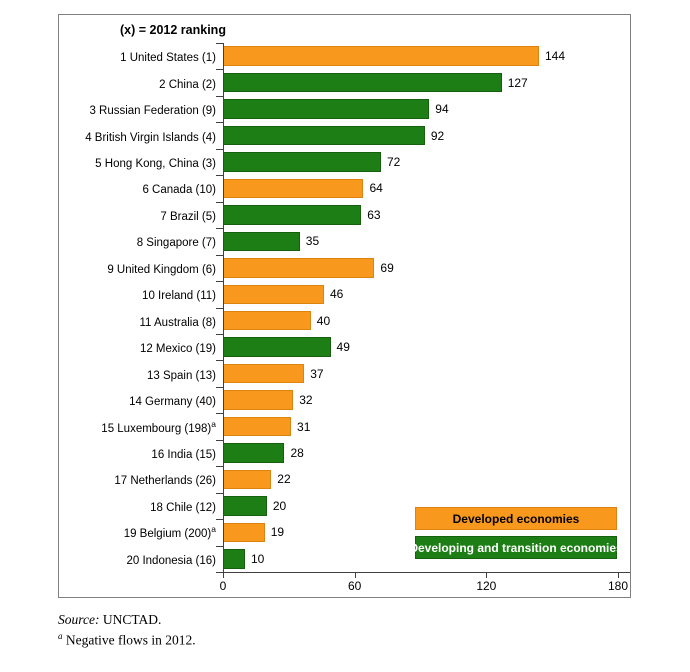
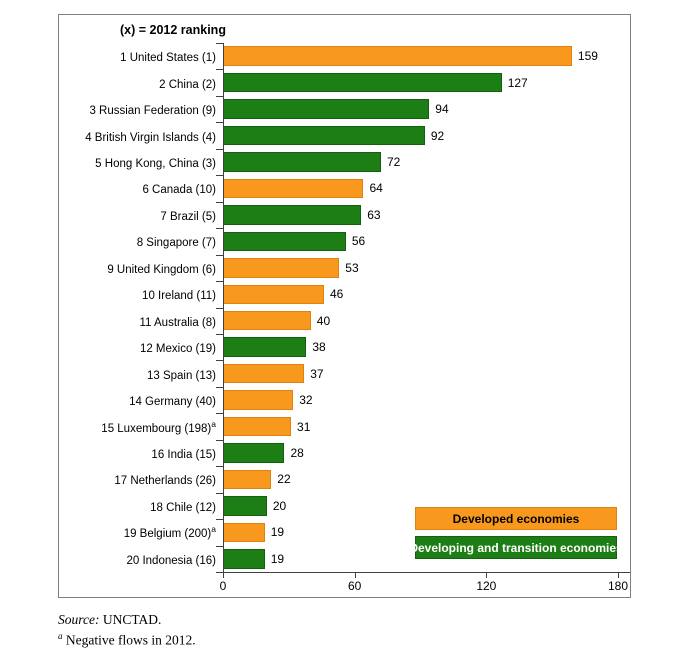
1 United States (1): 144 -> 159
8 Singapore (7): 35 -> 56
9 United Kingdom (6): 69 -> 53
12 Mexico (19): 49 -> 38
20 Indonesia (16): 10 -> 19
